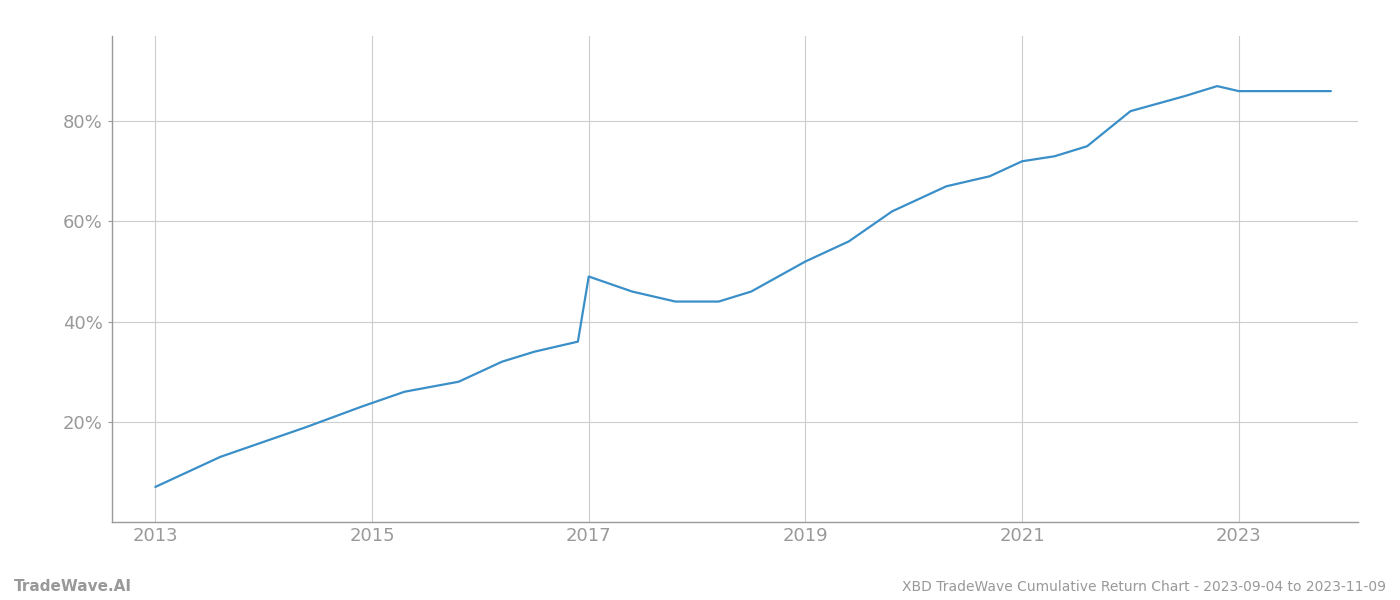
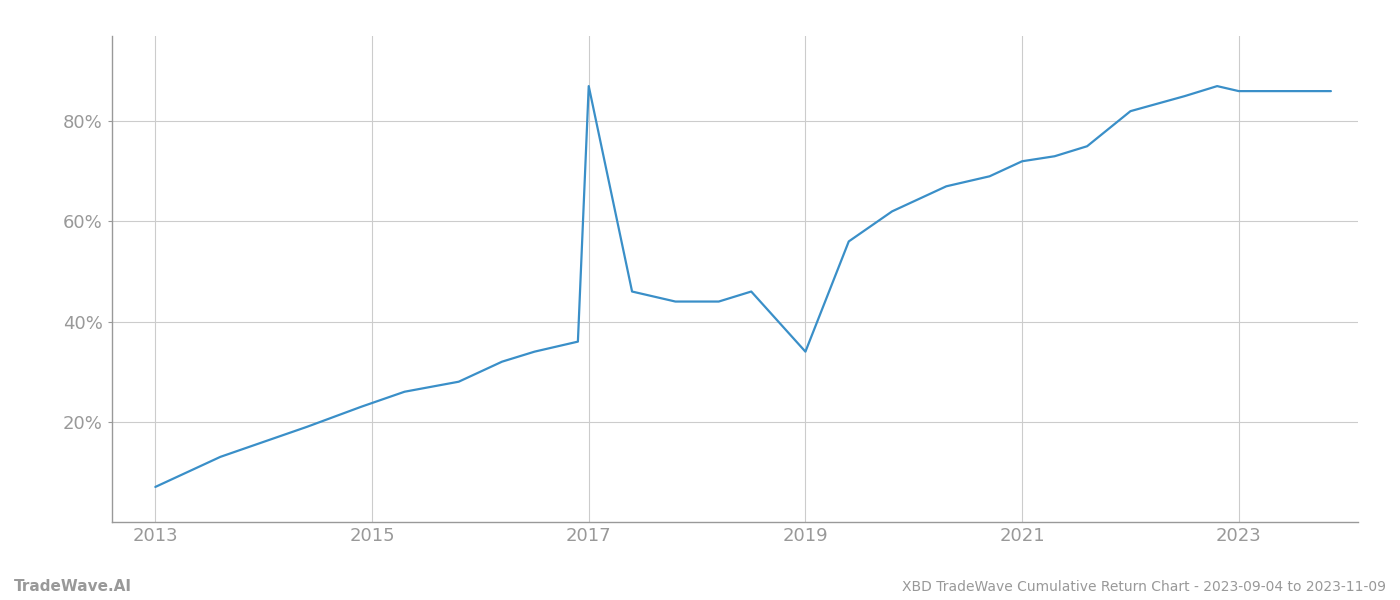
2017: 49% -> 87%
2019: 52% -> 34%
